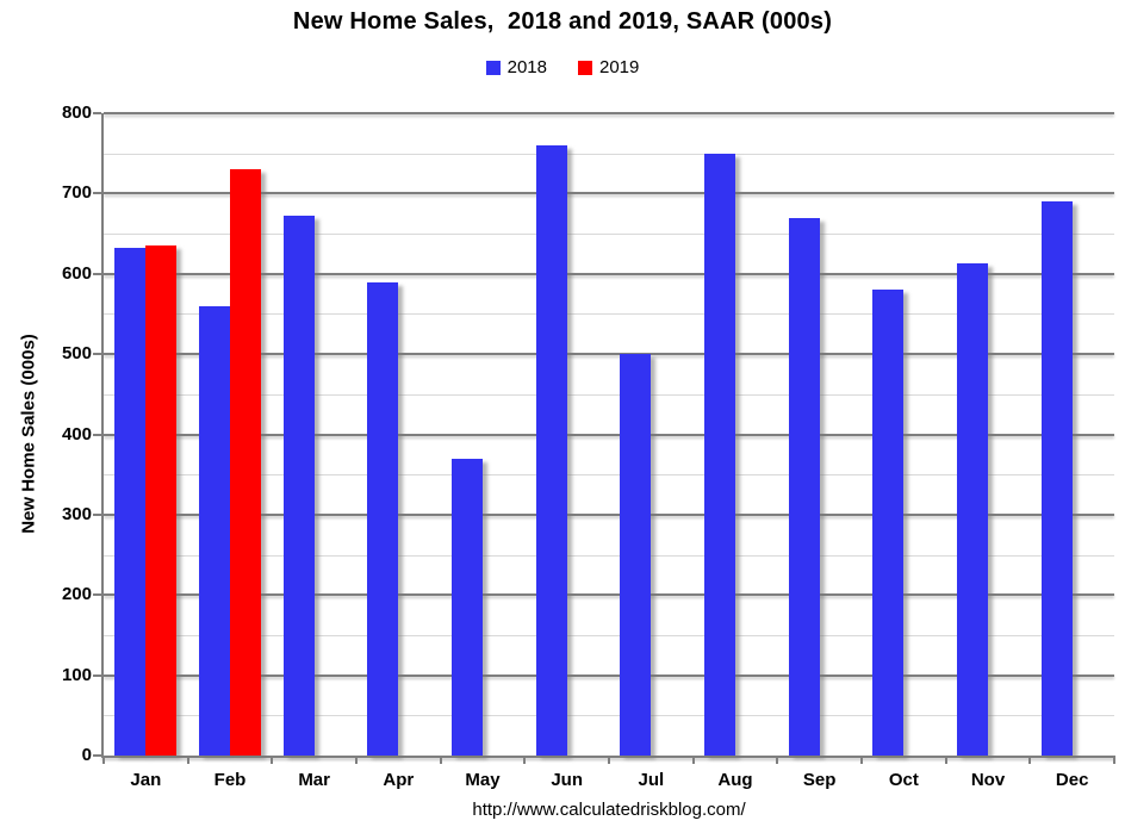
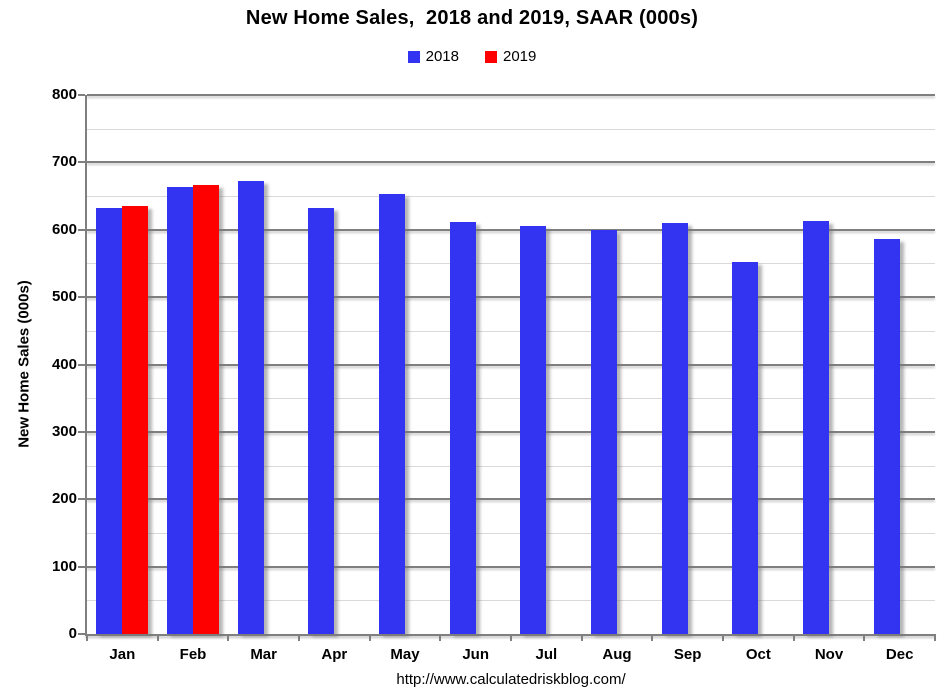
2018/Feb: 560 -> 660
2019/Feb: 730 -> 670
2018/Apr: 590 -> 630
2018/May: 370 -> 650
2018/Jun: 760 -> 610
2018/Jul: 500 -> 610
2018/Aug: 750 -> 600
2018/Sep: 670 -> 610
2018/Oct: 580 -> 550
2018/Dec: 690 -> 590
